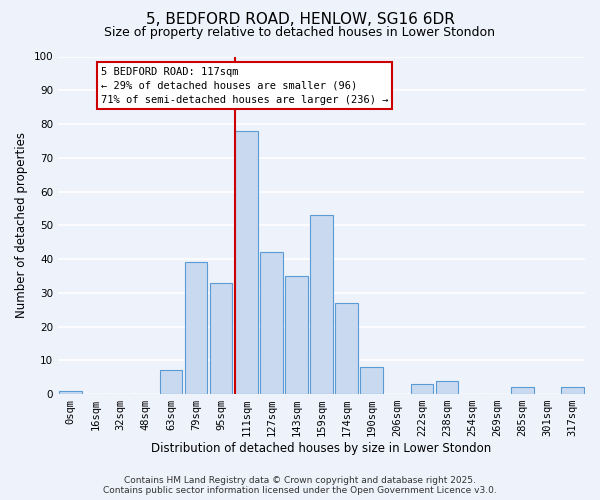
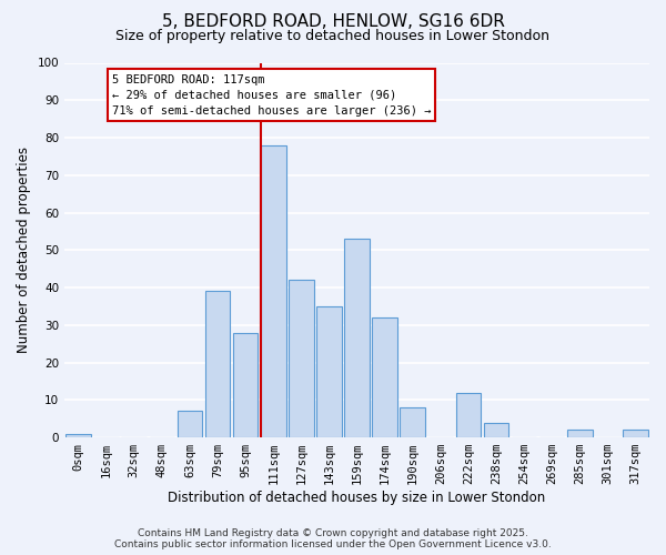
95sqm: 33 -> 28
174sqm: 27 -> 32
222sqm: 3 -> 12
